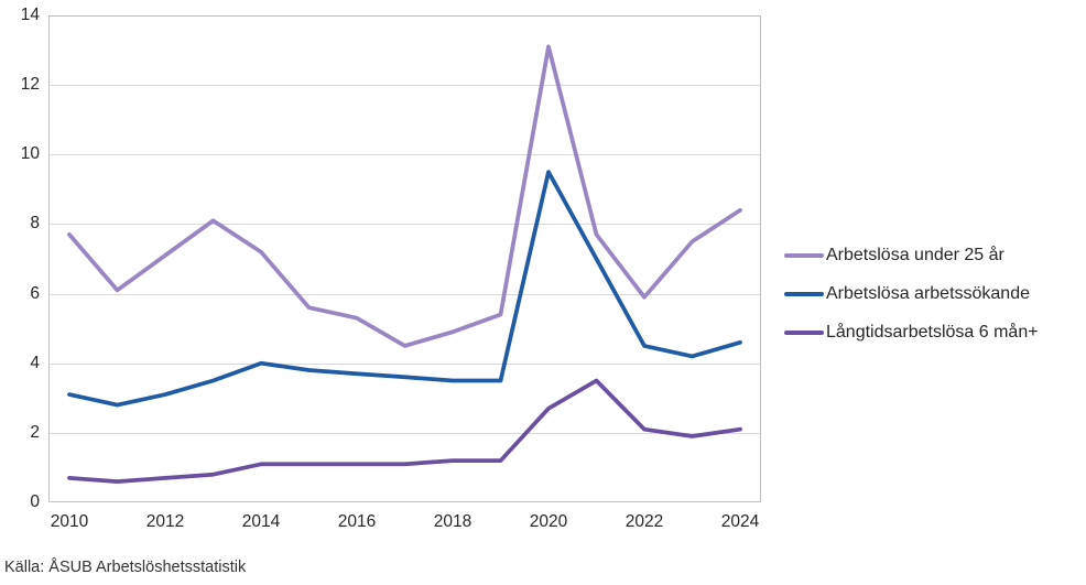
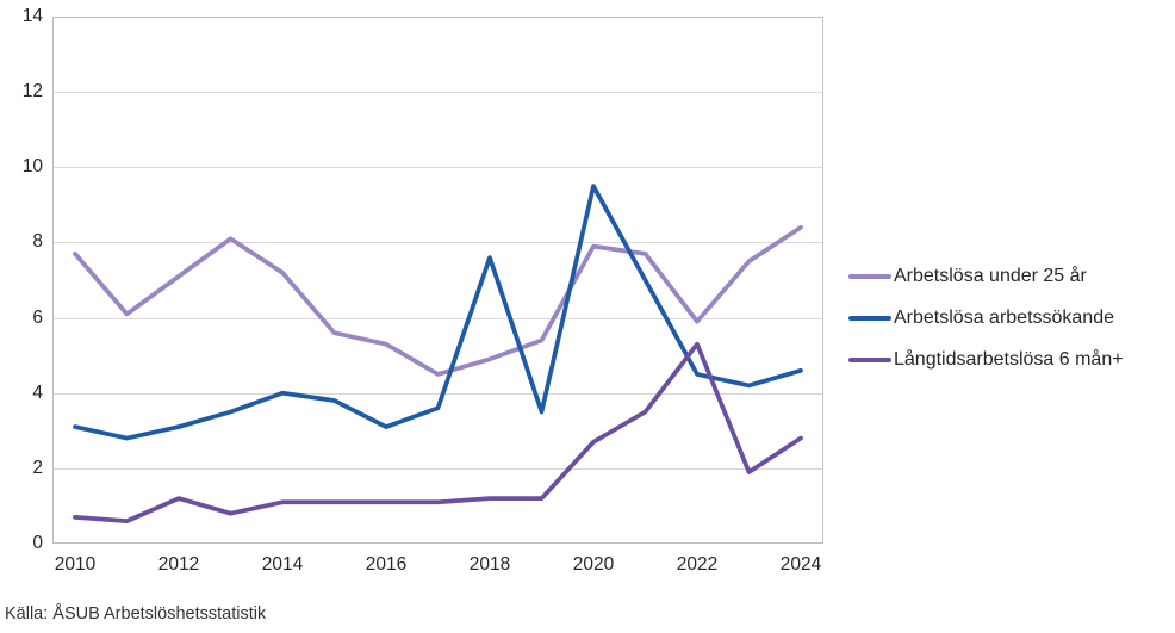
Långtidsarbetslösa 6 mån+/2012: 0.7 -> 1.2
Arbetslösa arbetssökande/2016: 3.7 -> 3.1
Arbetslösa arbetssökande/2018: 3.5 -> 7.6
Arbetslösa under 25 år/2020: 13.1 -> 7.9
Långtidsarbetslösa 6 mån+/2022: 2.1 -> 5.3
Långtidsarbetslösa 6 mån+/2024: 2.1 -> 2.8
